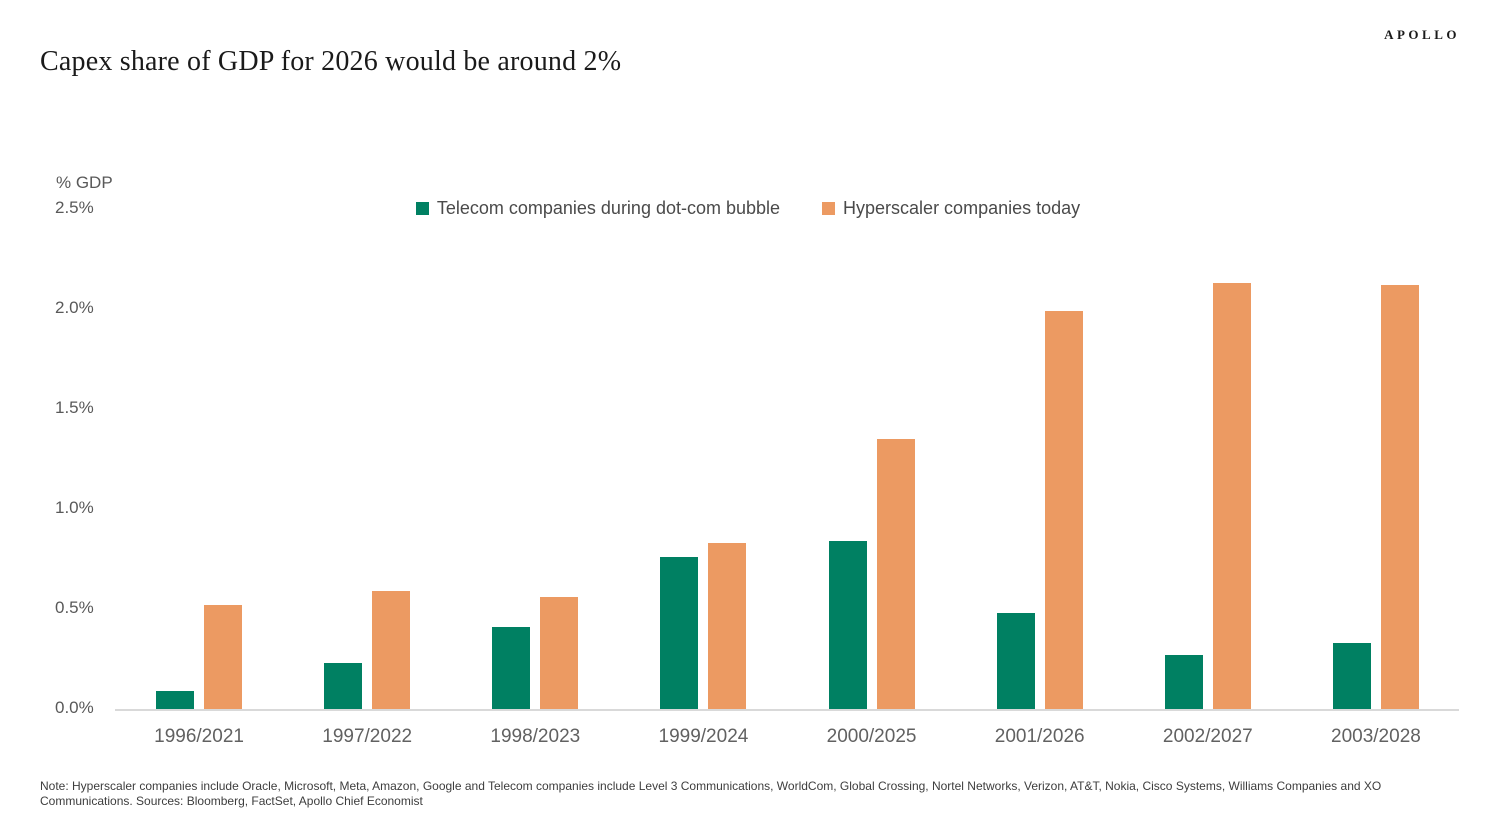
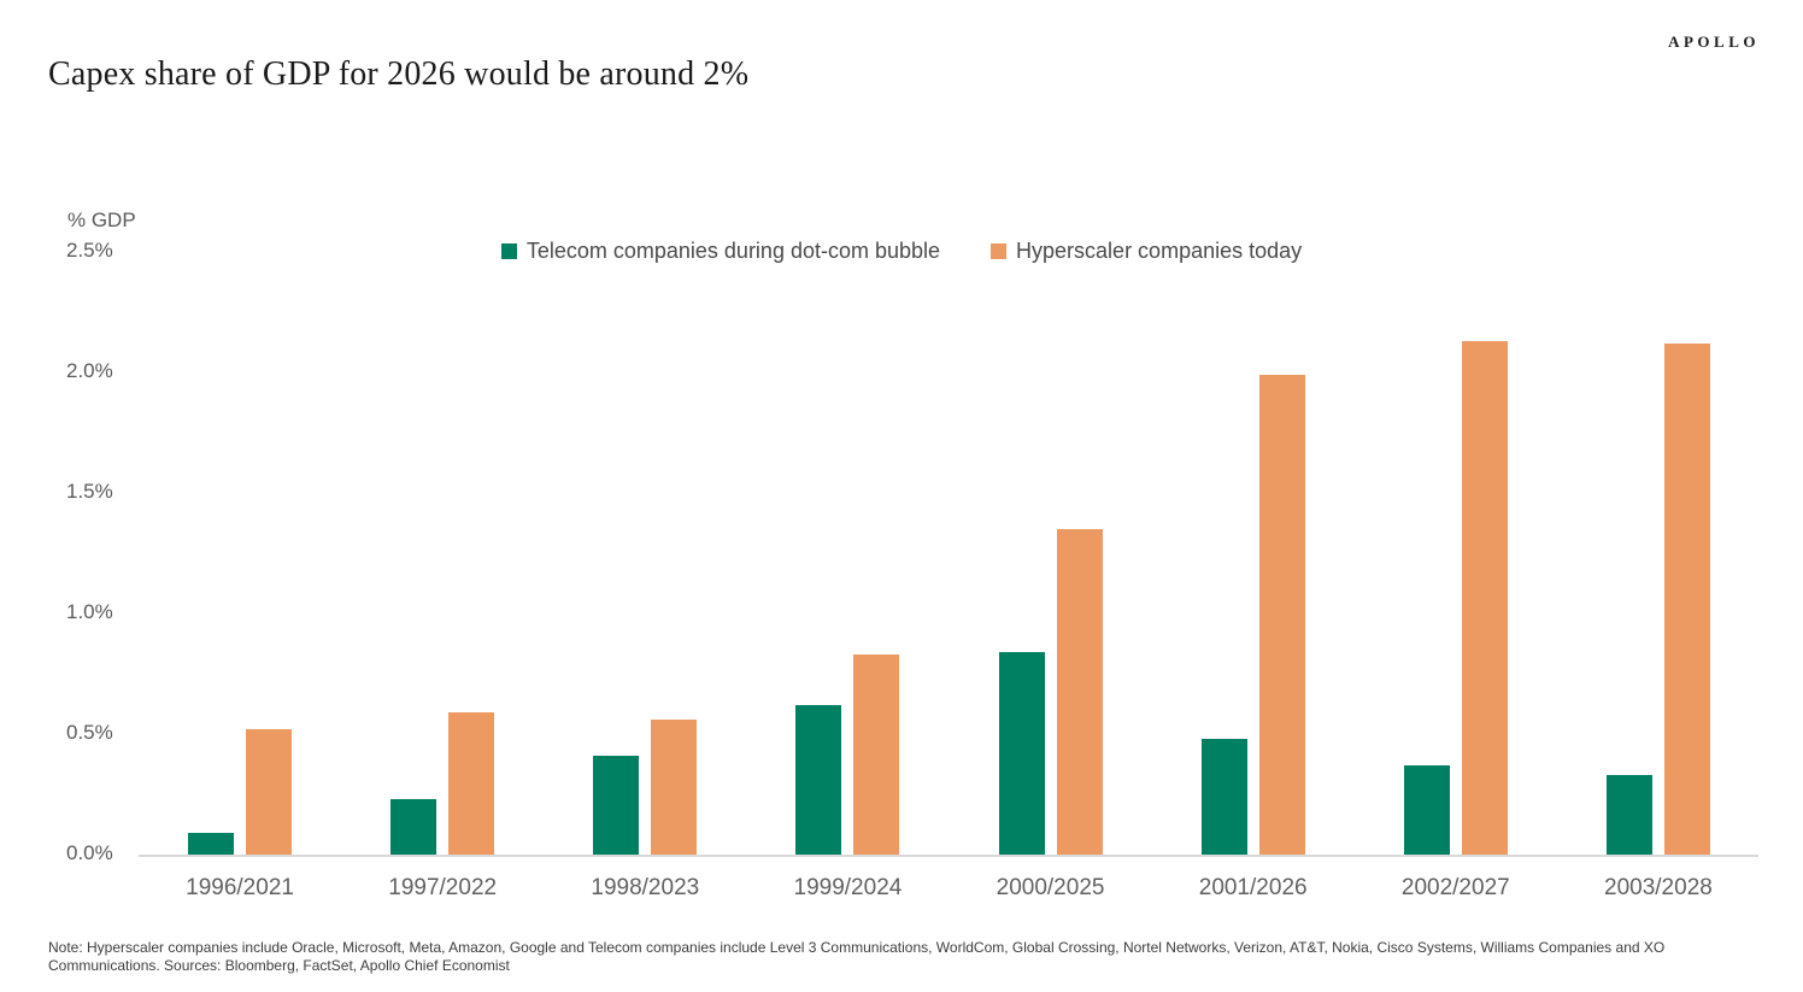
Telecom companies during dot-com bubble/1999/2024: 0.76% -> 0.62%
Telecom companies during dot-com bubble/2002/2027: 0.27% -> 0.37%
